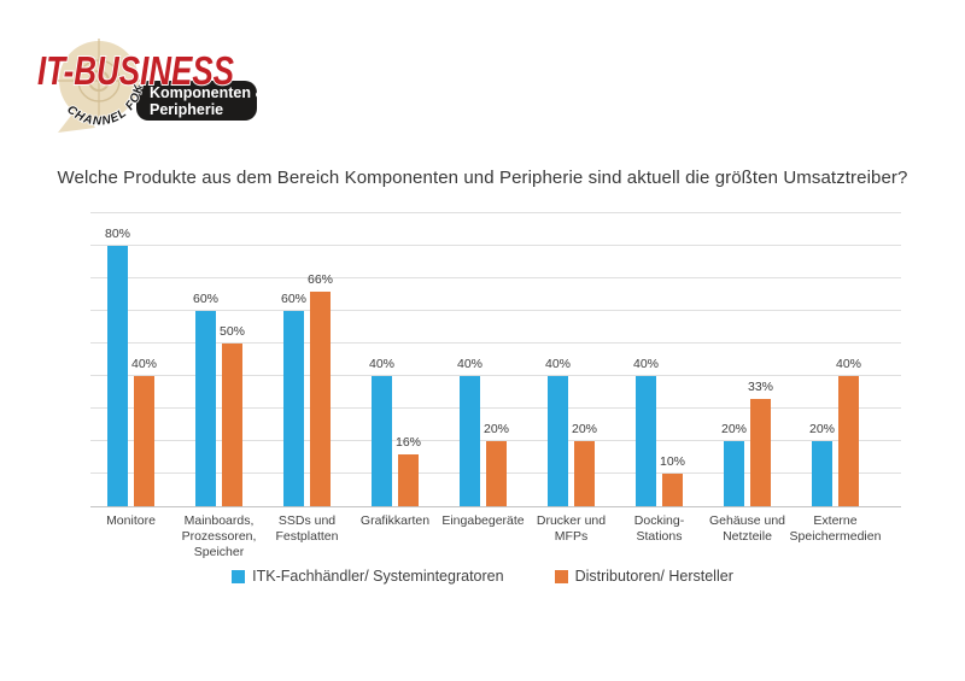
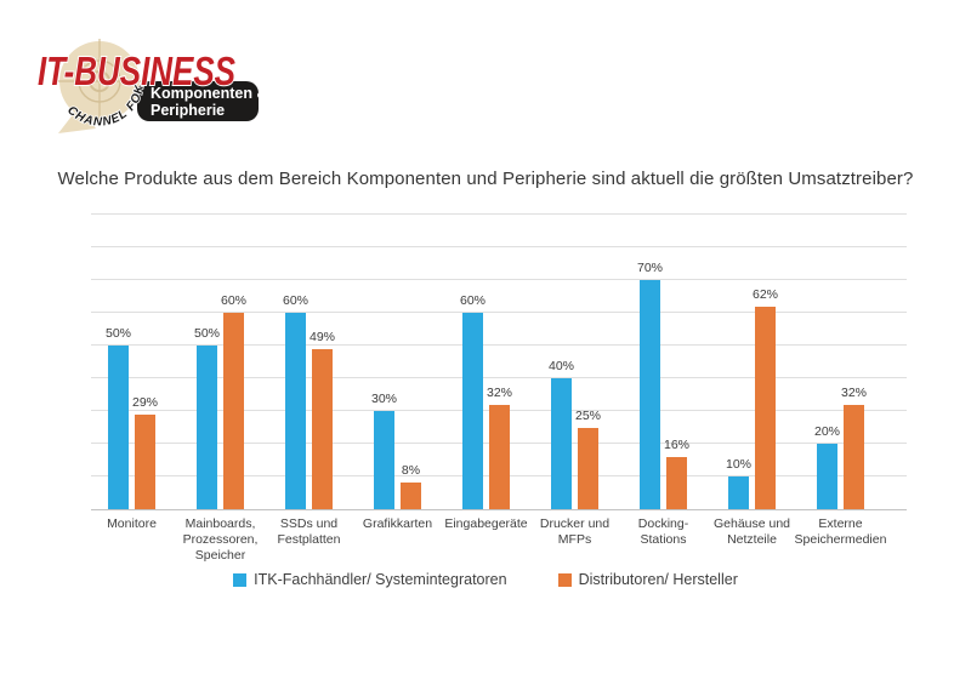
ITK-Fachhändler/ Systemintegratoren/Monitore: 80% -> 50%
Distributoren/ Hersteller/Monitore: 40% -> 29%
ITK-Fachhändler/ Systemintegratoren/Mainboards, Prozessoren, Speicher: 60% -> 50%
Distributoren/ Hersteller/Mainboards, Prozessoren, Speicher: 50% -> 60%
Distributoren/ Hersteller/SSDs und Festplatten: 66% -> 49%
ITK-Fachhändler/ Systemintegratoren/Grafikkarten: 40% -> 30%
Distributoren/ Hersteller/Grafikkarten: 16% -> 8%
ITK-Fachhändler/ Systemintegratoren/Eingabegeräte: 40% -> 60%
Distributoren/ Hersteller/Eingabegeräte: 20% -> 32%
Distributoren/ Hersteller/Drucker und MFPs: 20% -> 25%
ITK-Fachhändler/ Systemintegratoren/Docking- Stations: 40% -> 70%
Distributoren/ Hersteller/Docking- Stations: 10% -> 16%
ITK-Fachhändler/ Systemintegratoren/Gehäuse und Netzteile: 20% -> 10%
Distributoren/ Hersteller/Gehäuse und Netzteile: 33% -> 62%
Distributoren/ Hersteller/Externe Speichermedien: 40% -> 32%
